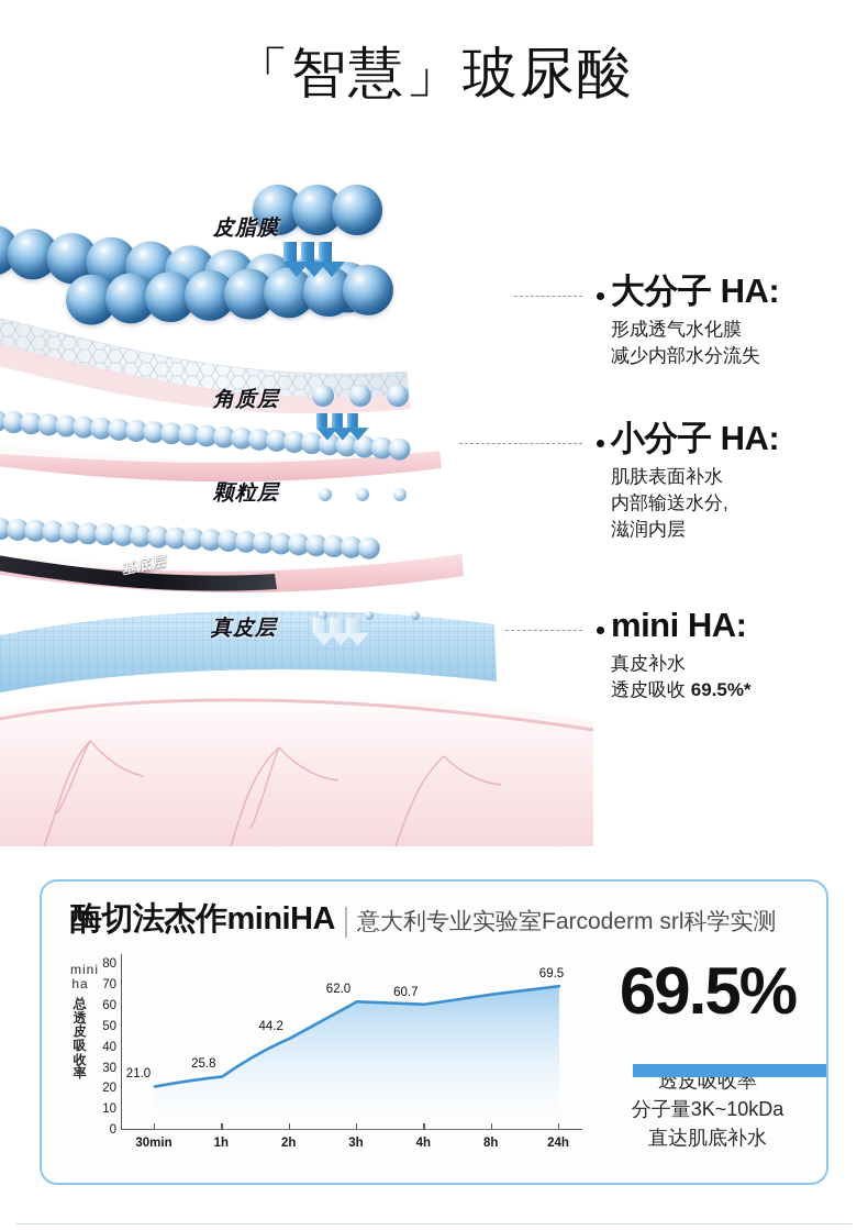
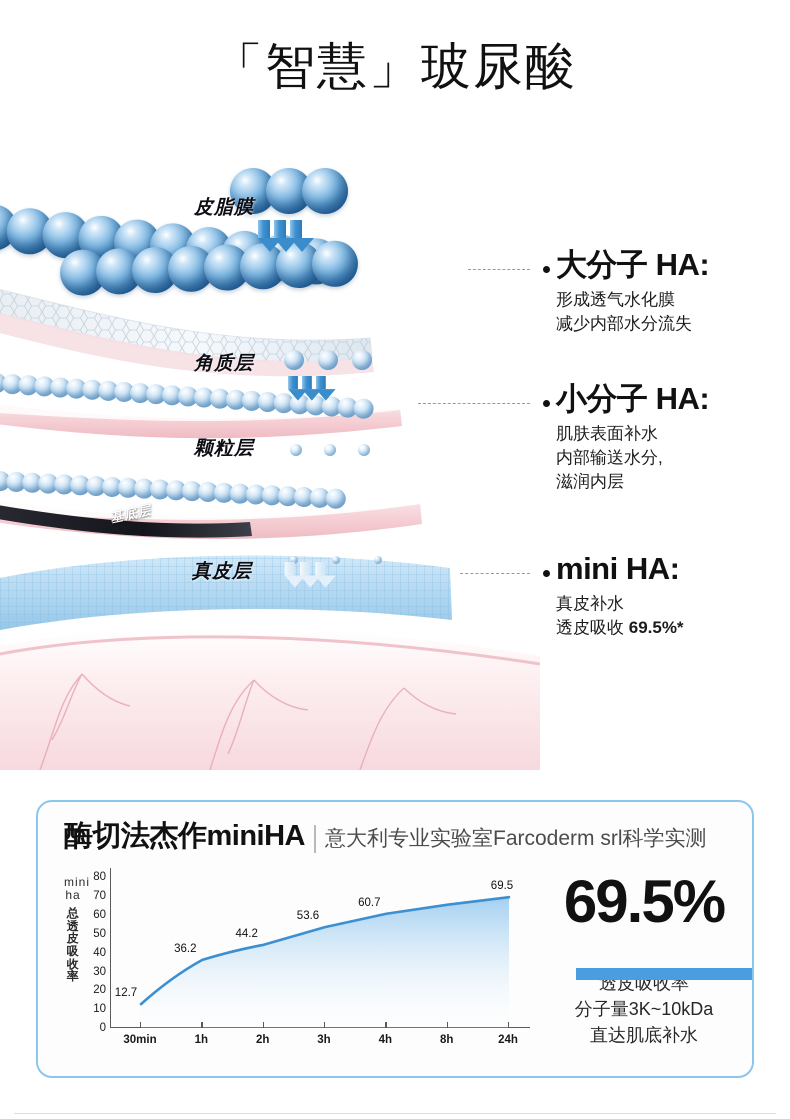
30min: 21.0 -> 12.7
1h: 25.8 -> 36.2
3h: 62.0 -> 53.6
